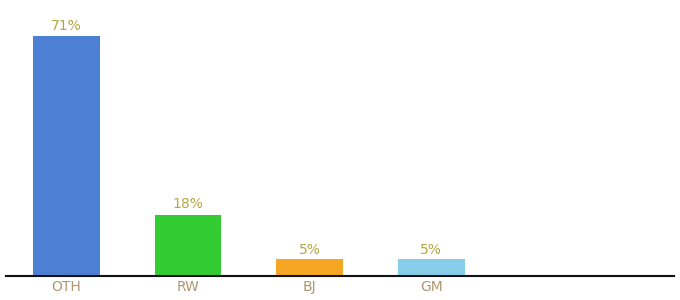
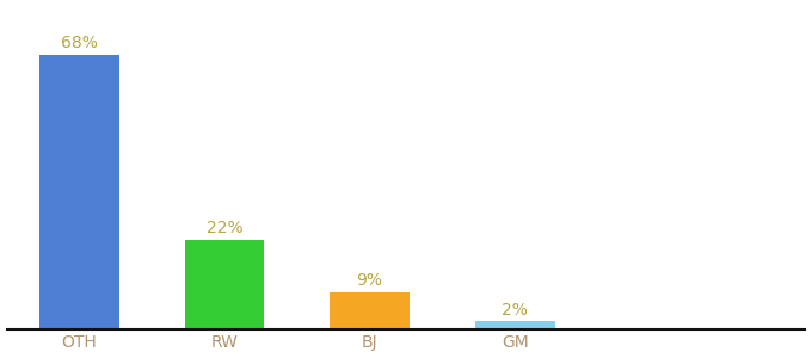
OTH: 71% -> 68%
RW: 18% -> 22%
BJ: 5% -> 9%
GM: 5% -> 2%
